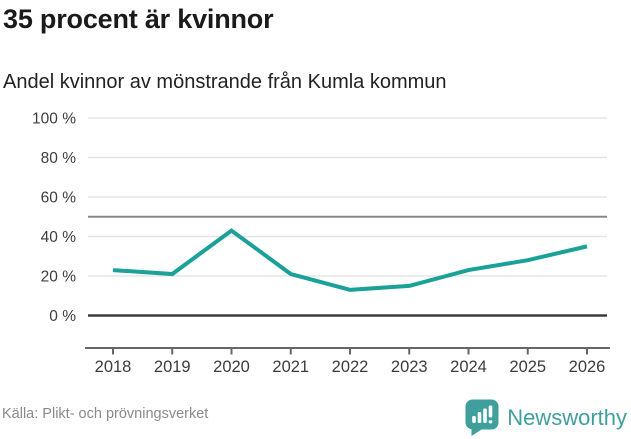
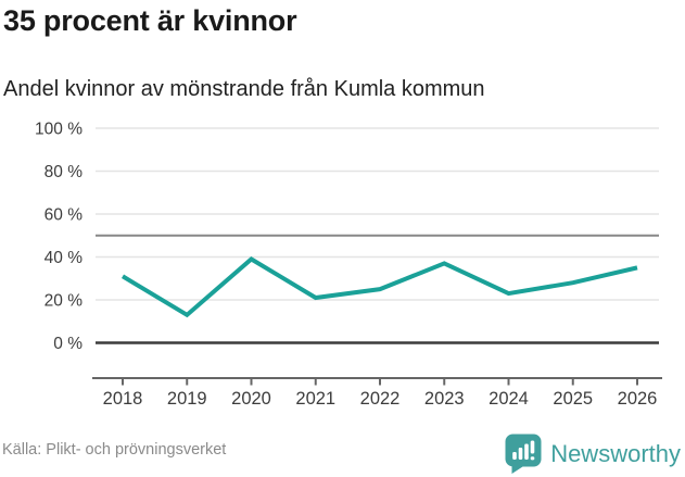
2018: 23% -> 31%
2019: 21% -> 13%
2020: 43% -> 39%
2022: 13% -> 25%
2023: 15% -> 37%
